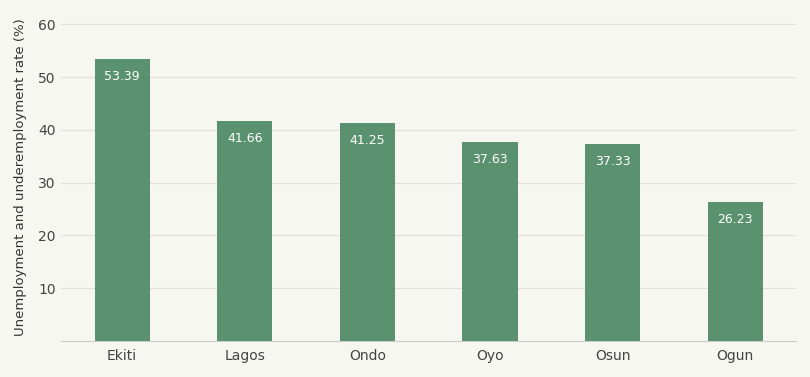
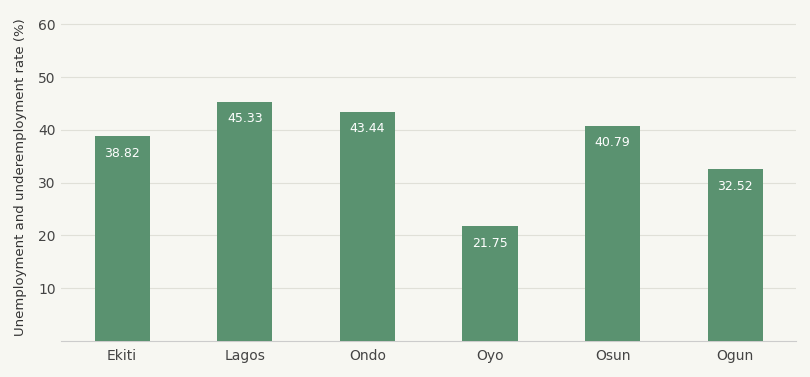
Ekiti: 53.39 -> 38.82
Lagos: 41.66 -> 45.33
Ondo: 41.25 -> 43.44
Oyo: 37.63 -> 21.75
Osun: 37.33 -> 40.79
Ogun: 26.23 -> 32.52
